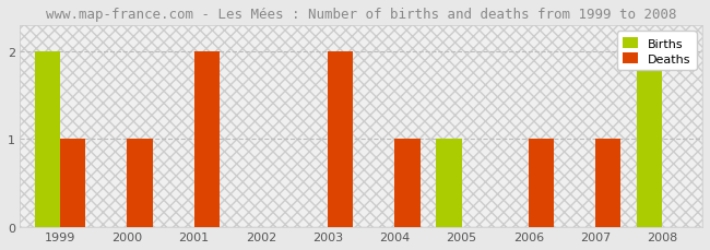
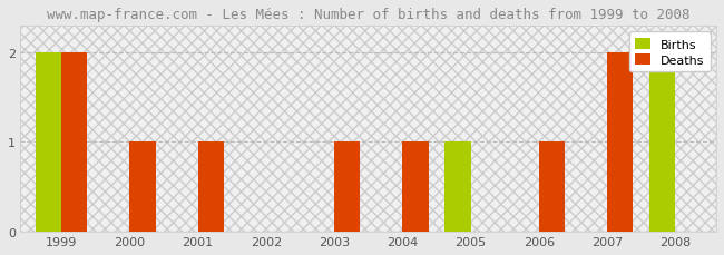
Deaths/1999: 1 -> 2
Deaths/2001: 2 -> 1
Deaths/2003: 2 -> 1
Deaths/2007: 1 -> 2
